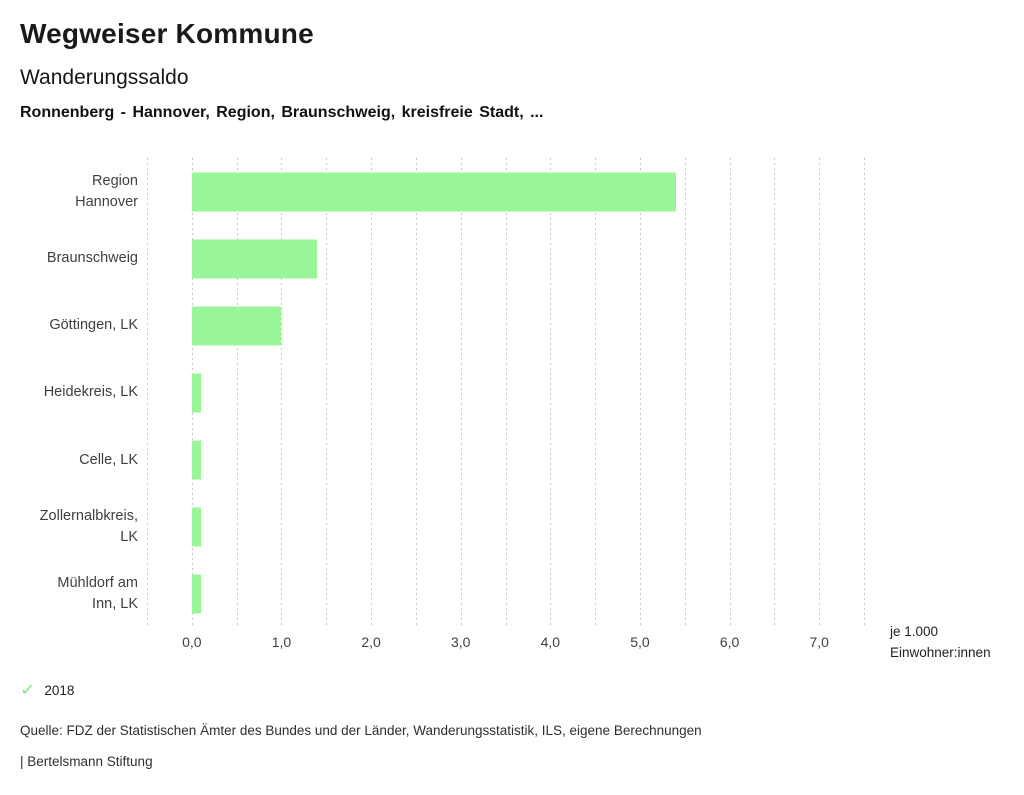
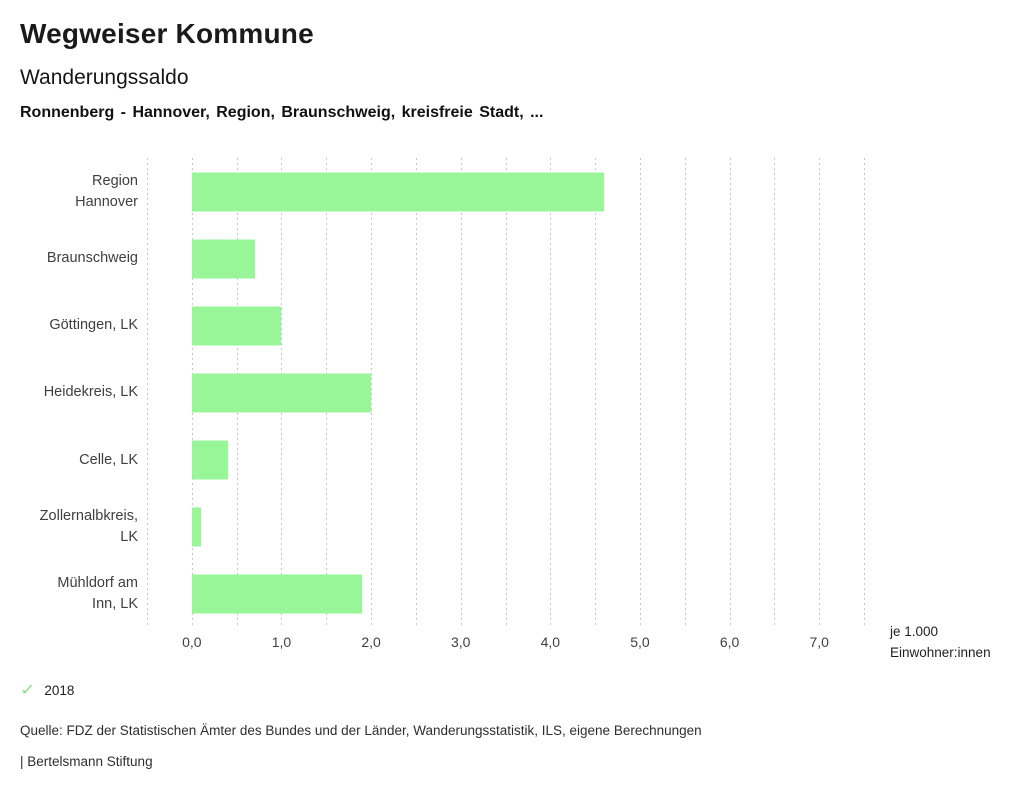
Region Hannover: 5,4 -> 4,6
Braunschweig: 1,4 -> 0,7
Heidekreis, LK: 0,1 -> 2,0
Celle, LK: 0,1 -> 0,4
Mühldorf am Inn, LK: 0,1 -> 1,9
